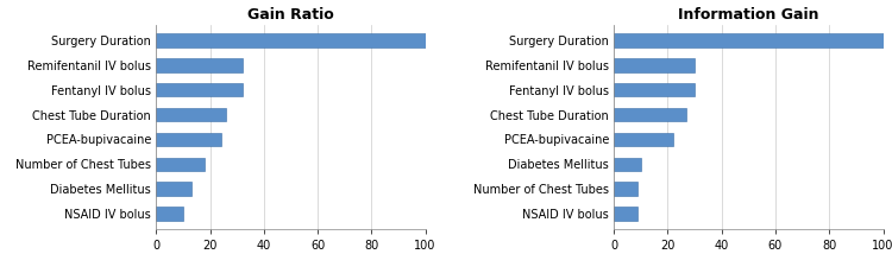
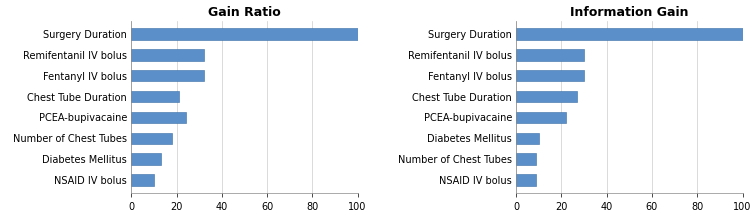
Gain Ratio/Chest Tube Duration: 26 -> 21
